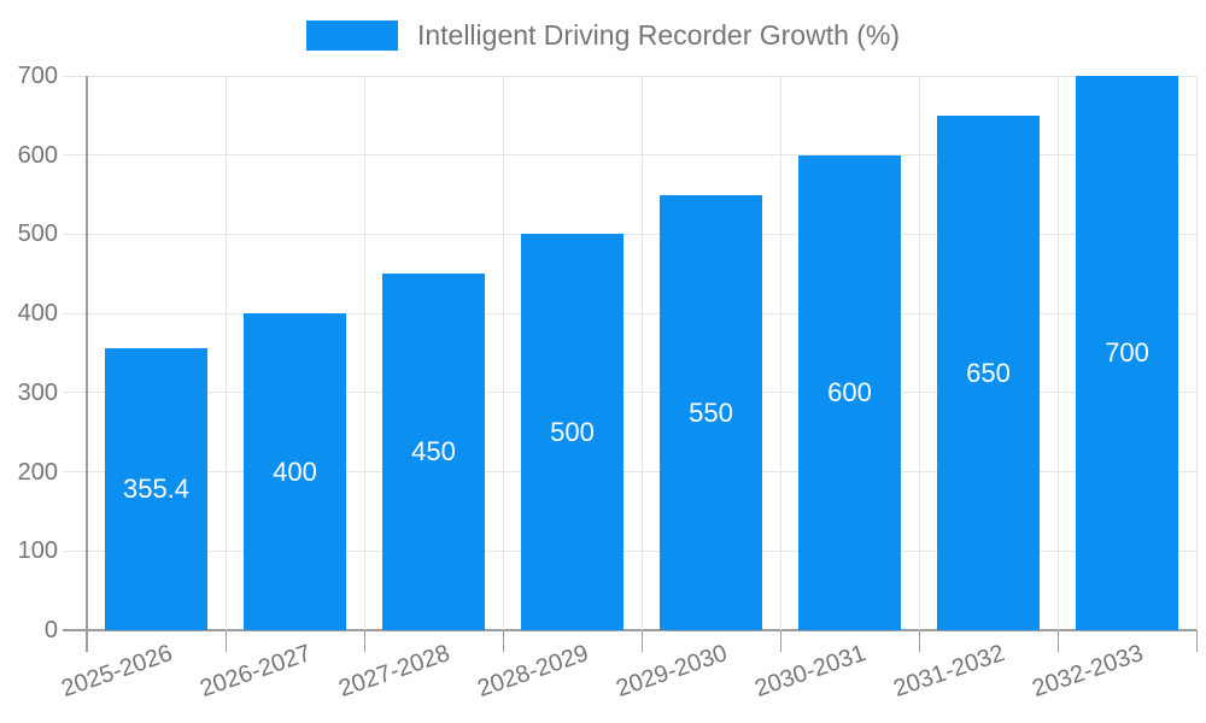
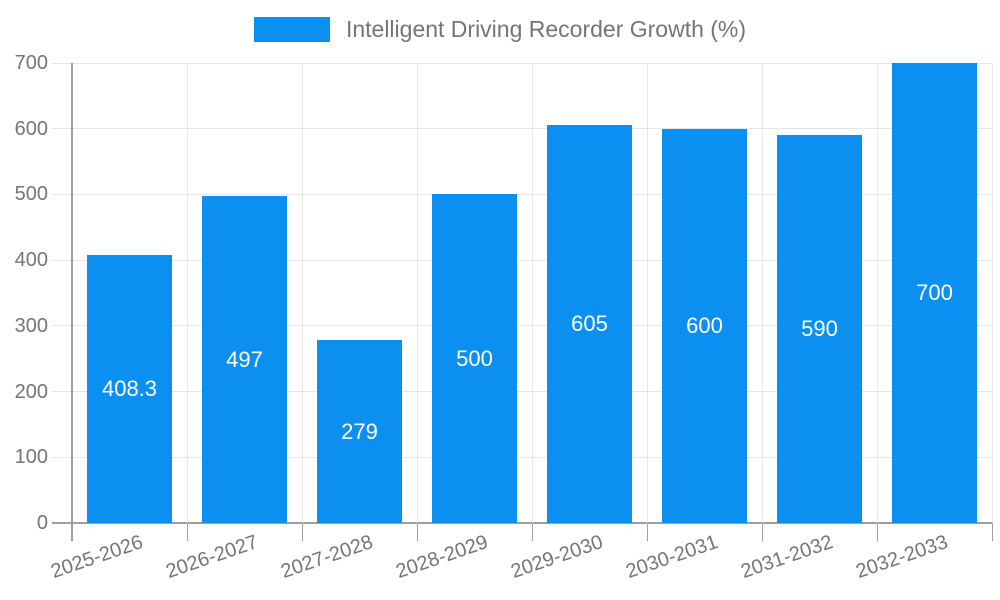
2025-2026: 355.4 -> 408.3
2026-2027: 400 -> 497
2027-2028: 450 -> 279
2029-2030: 550 -> 605
2031-2032: 650 -> 590
